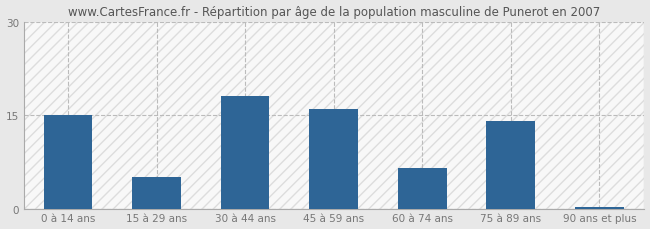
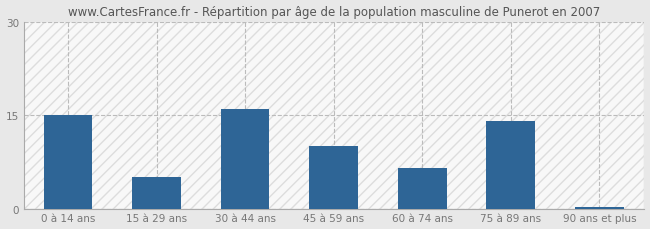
30 à 44 ans: 18.0 -> 16.0
45 à 59 ans: 16.0 -> 10.0
